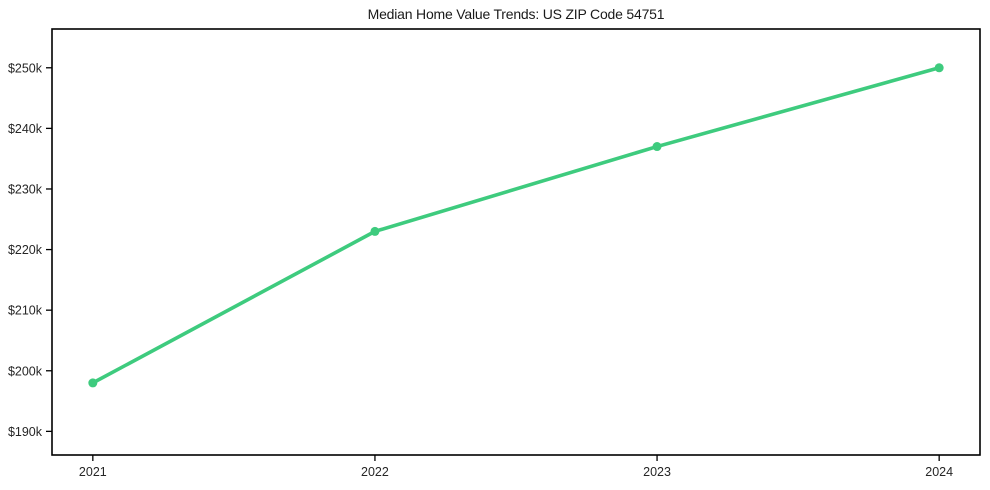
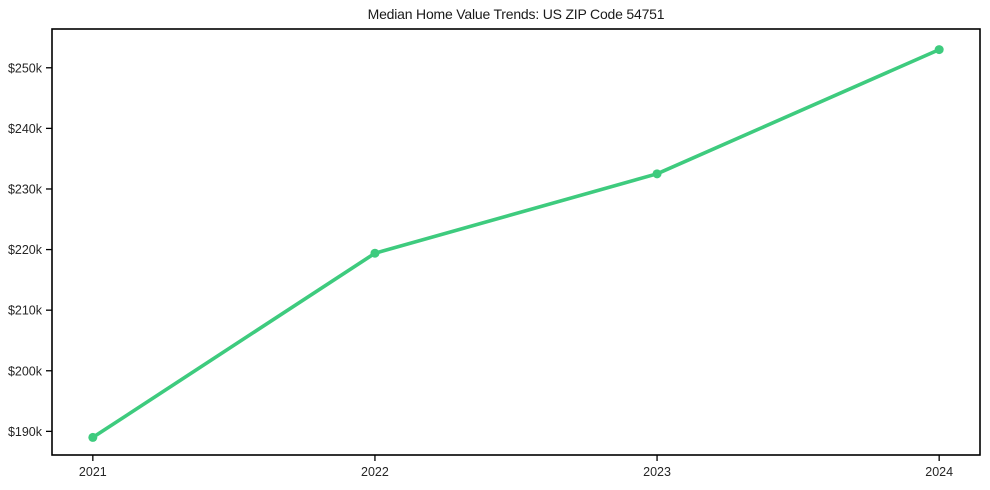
2021: $198k -> $189k
2022: $223k -> $219k
2023: $237k -> $232k
2024: $250k -> $253k
